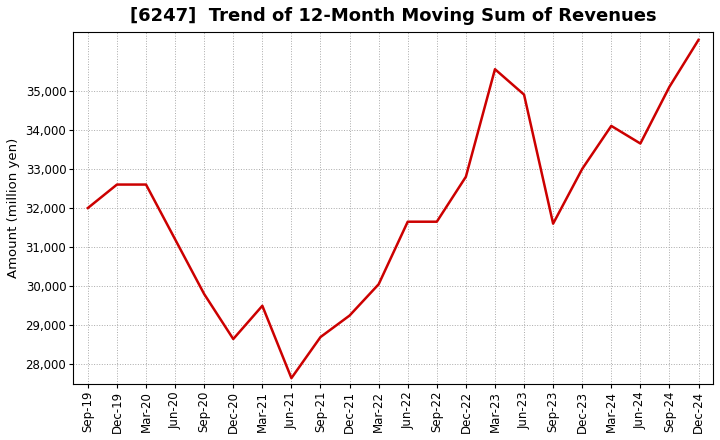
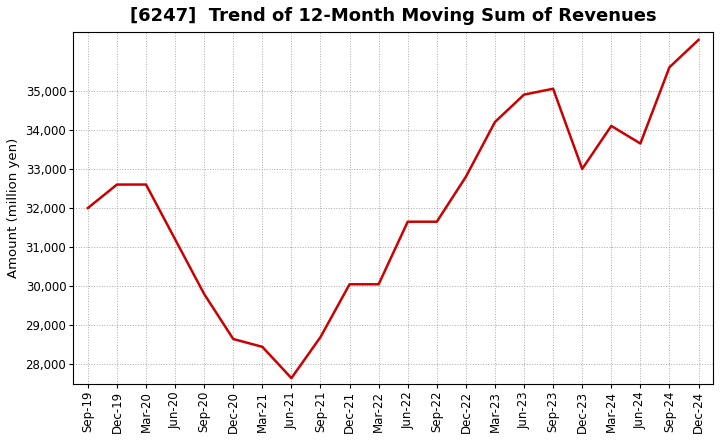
Mar-21: 29,500 -> 28,450
Dec-21: 29,250 -> 30,050
Mar-23: 35,550 -> 34,200
Sep-23: 31,600 -> 35,050
Sep-24: 35,100 -> 35,600
